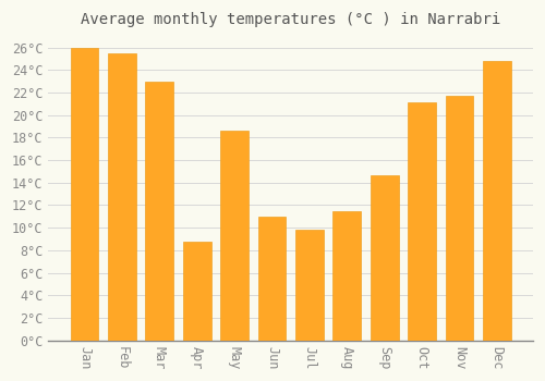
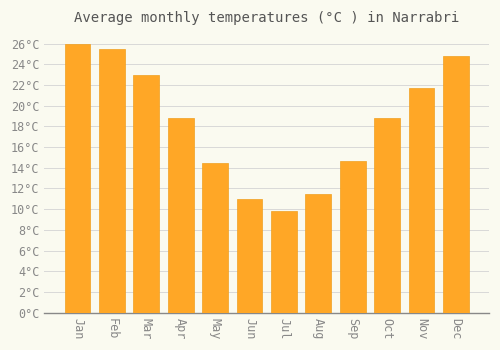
Apr: 8.8°C -> 18.8°C
May: 18.6°C -> 14.5°C
Oct: 21.1°C -> 18.8°C
